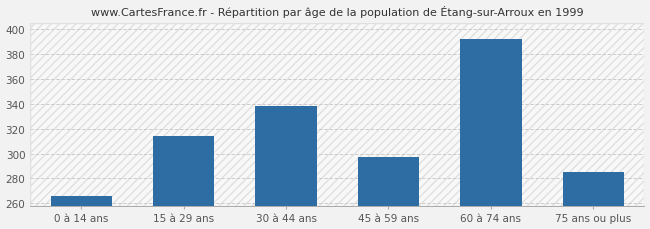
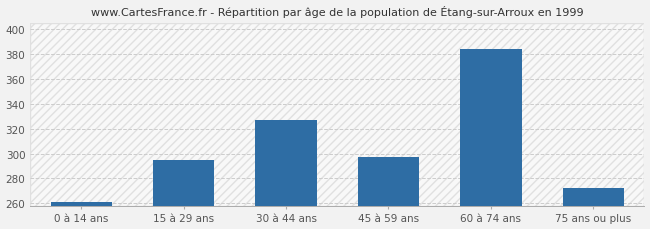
0 à 14 ans: 266 -> 261
15 à 29 ans: 314 -> 295
30 à 44 ans: 338 -> 327
60 à 74 ans: 392 -> 384
75 ans ou plus: 285 -> 272
